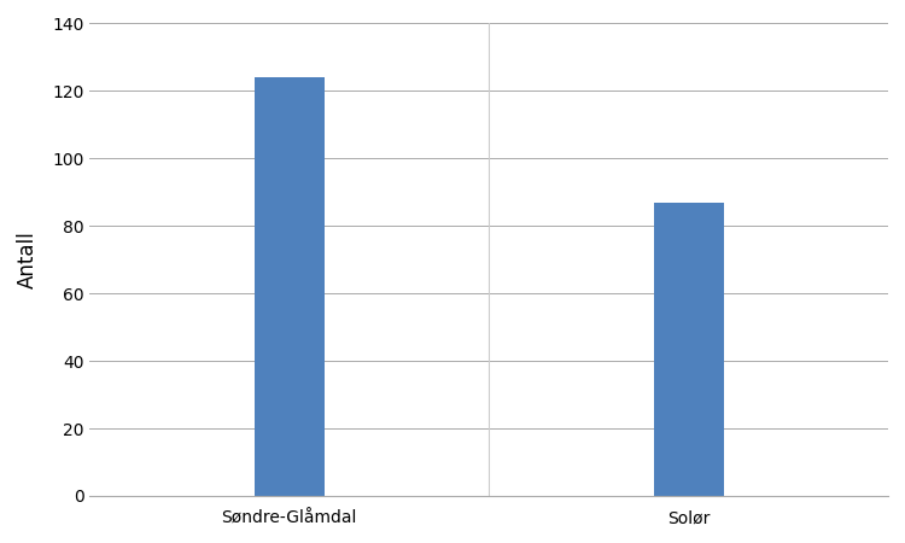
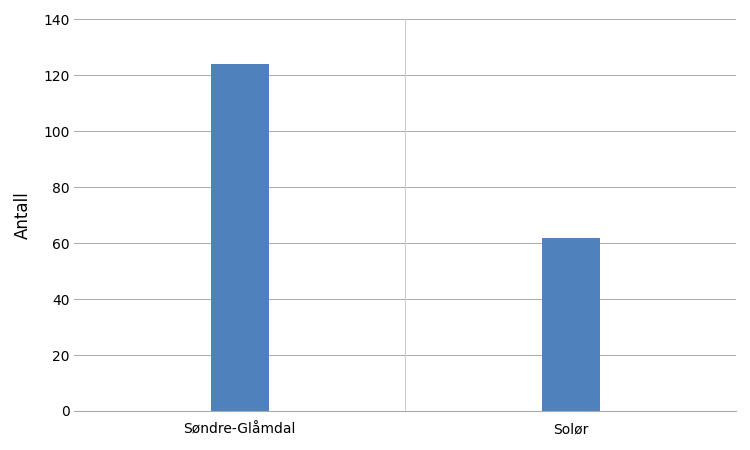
Solør: 87 -> 62
